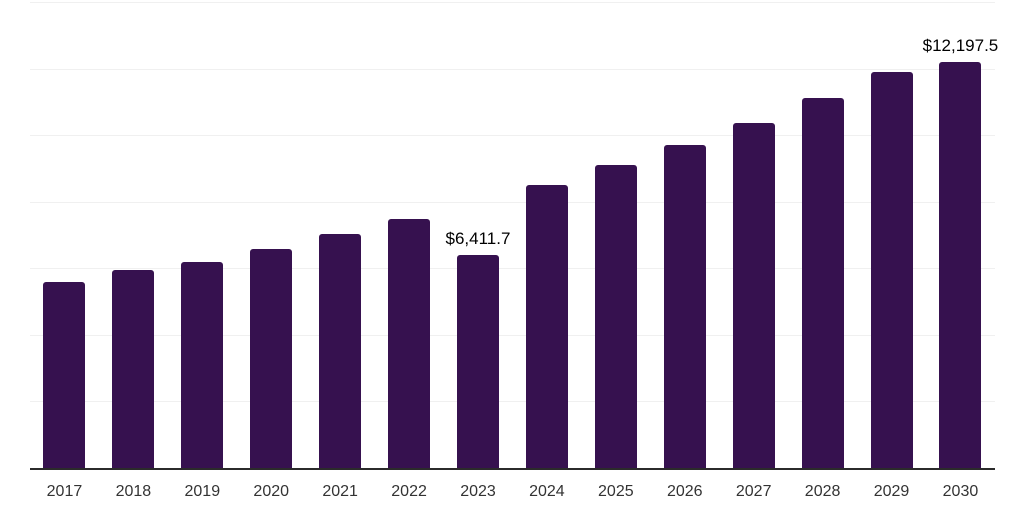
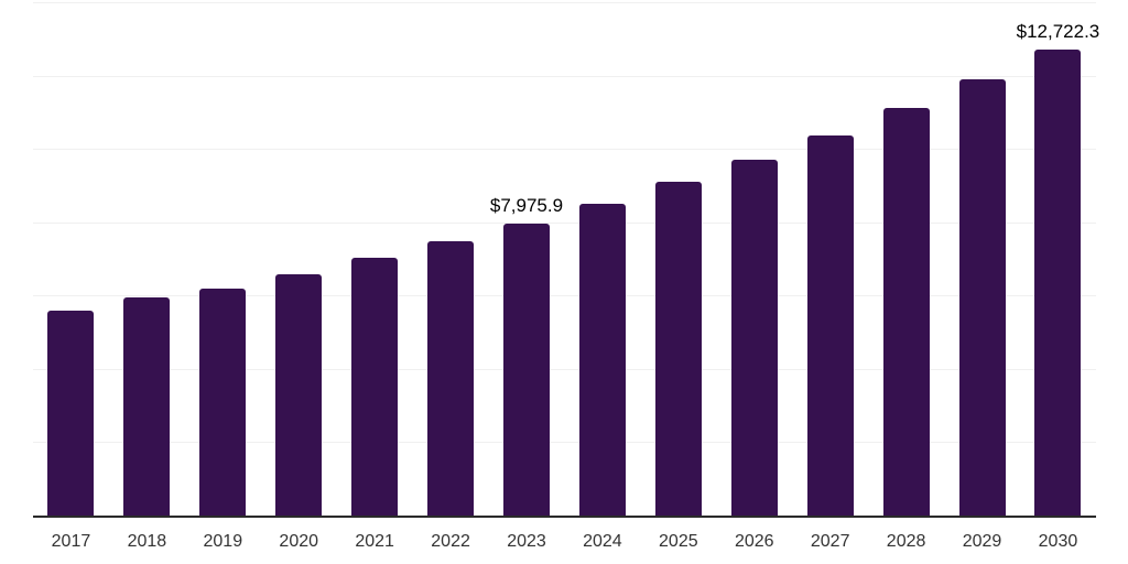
2023: $6,411.7 -> $7,975.9
2030: $12,197.5 -> $12,722.3
